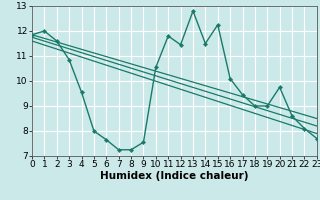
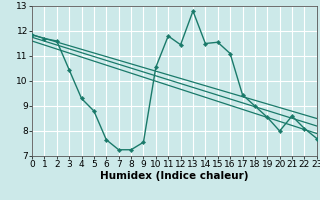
1: 12.00 -> 11.70
3: 10.85 -> 10.45
4: 9.55 -> 9.30
5: 8.00 -> 8.80
15: 12.25 -> 11.55
16: 10.10 -> 11.10
19: 9.00 -> 8.55
20: 9.75 -> 8.00
